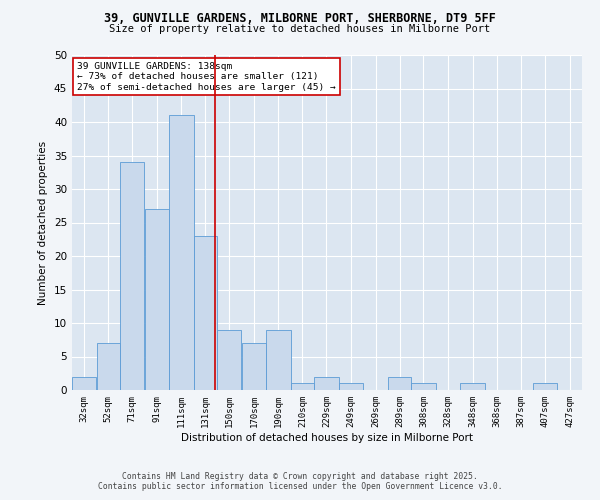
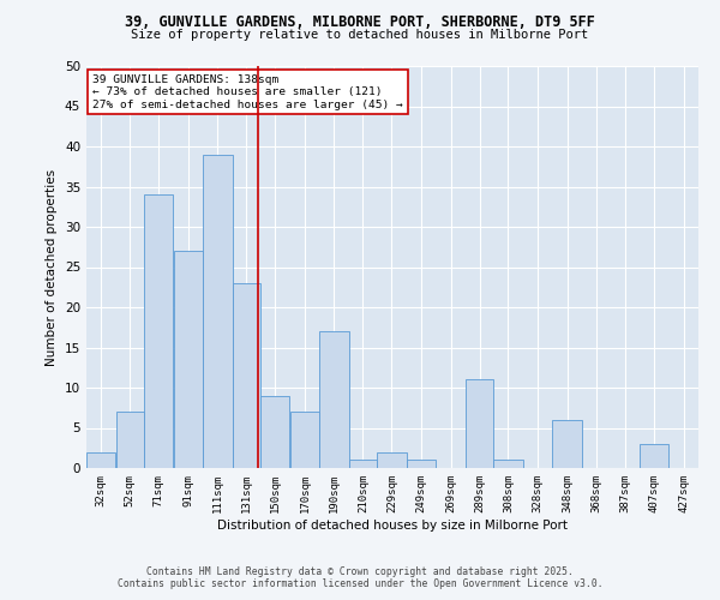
111sqm: 41 -> 39
190sqm: 9 -> 17
289sqm: 2 -> 11
348sqm: 1 -> 6
407sqm: 1 -> 3
